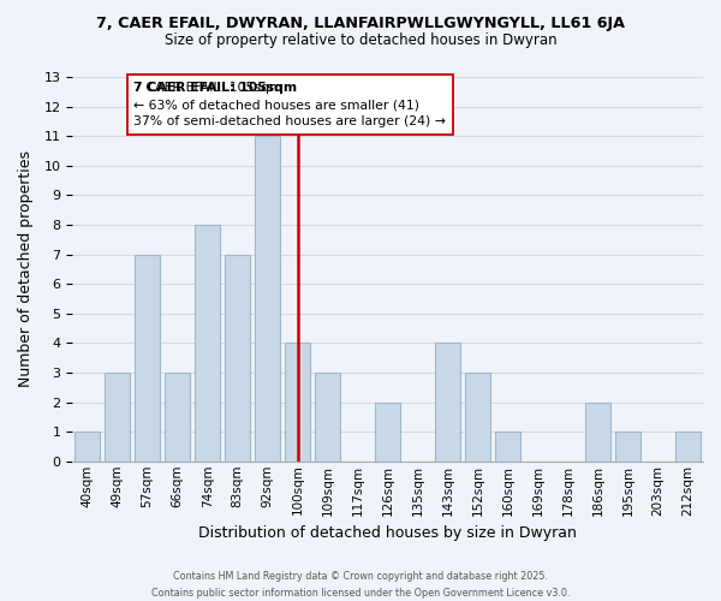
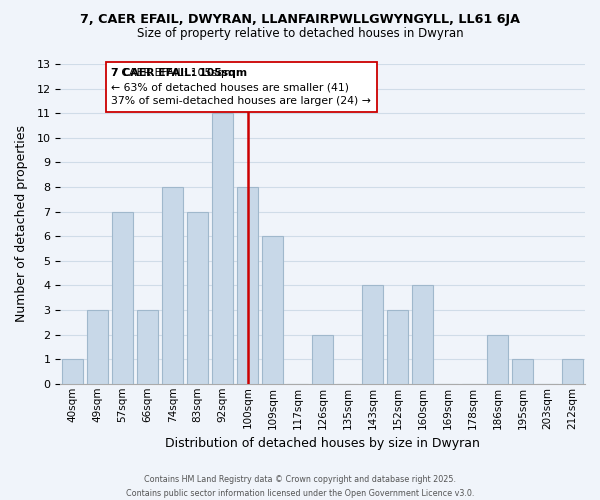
100sqm: 4 -> 8
109sqm: 3 -> 6
160sqm: 1 -> 4
